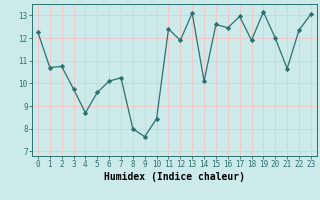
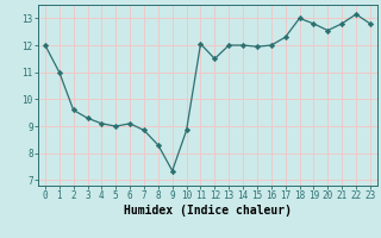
0: 12.25 -> 12.00
1: 10.70 -> 11.00
2: 10.75 -> 9.60
3: 9.75 -> 9.30
4: 8.70 -> 9.10
5: 9.60 -> 9.00
6: 10.10 -> 9.10
7: 10.25 -> 8.85
8: 8.00 -> 8.30
9: 7.65 -> 7.35
10: 8.45 -> 8.85
11: 12.40 -> 12.05
12: 11.90 -> 11.50
13: 13.10 -> 12.00
14: 10.10 -> 12.00
15: 12.60 -> 11.95
16: 12.45 -> 12.00
17: 12.95 -> 12.30
18: 11.90 -> 13.00
19: 13.15 -> 12.80
20: 12.00 -> 12.55
21: 10.65 -> 12.80
22: 12.35 -> 13.15
23: 13.05 -> 12.80
